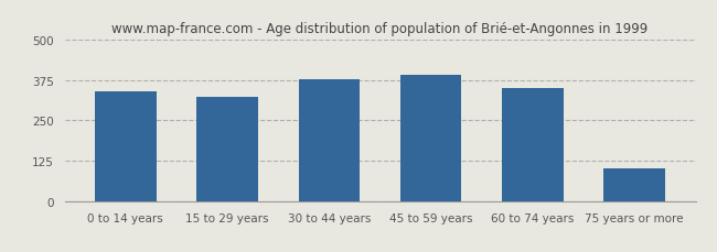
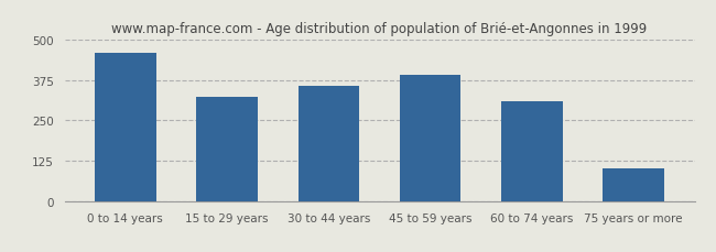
0 to 14 years: 340 -> 460
30 to 44 years: 378 -> 355
60 to 74 years: 350 -> 310
